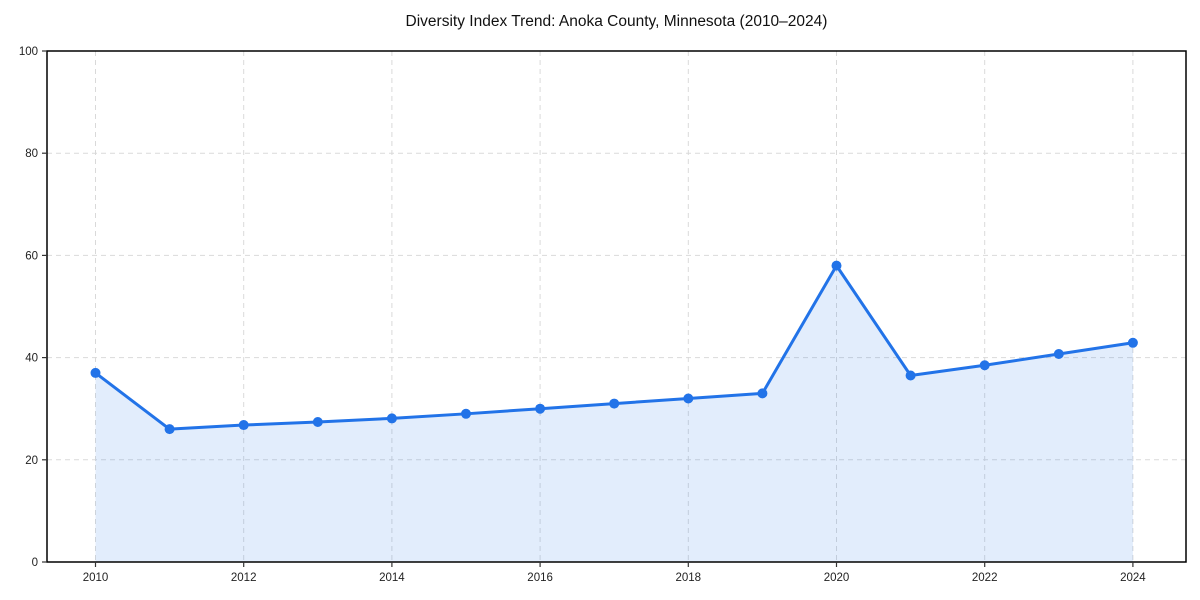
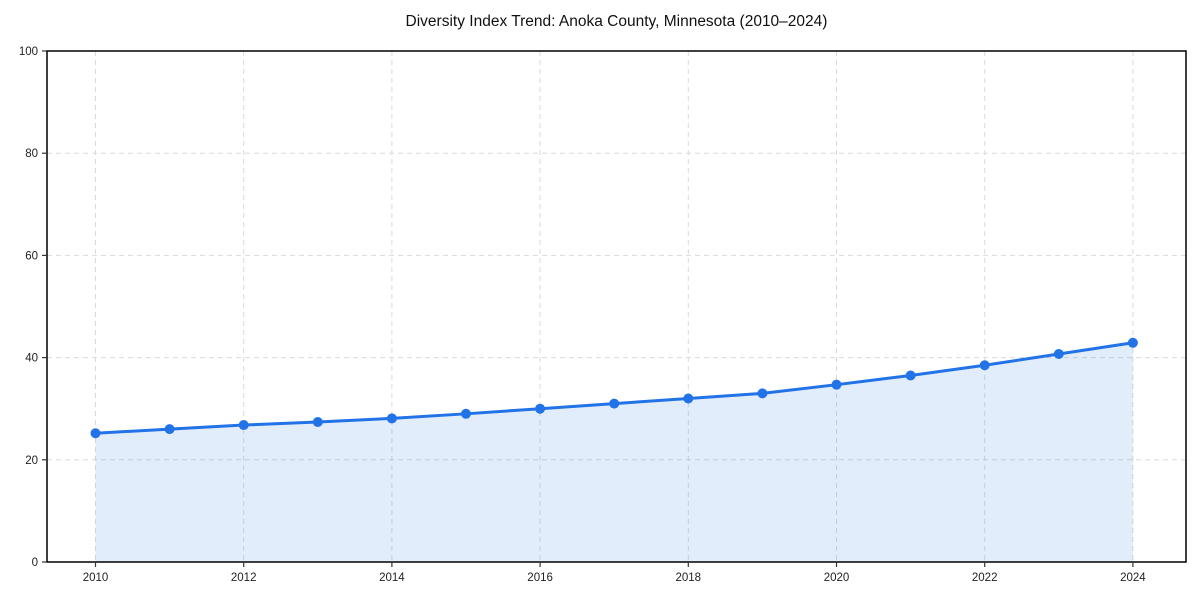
2010: 37 -> 25
2020: 58 -> 35
